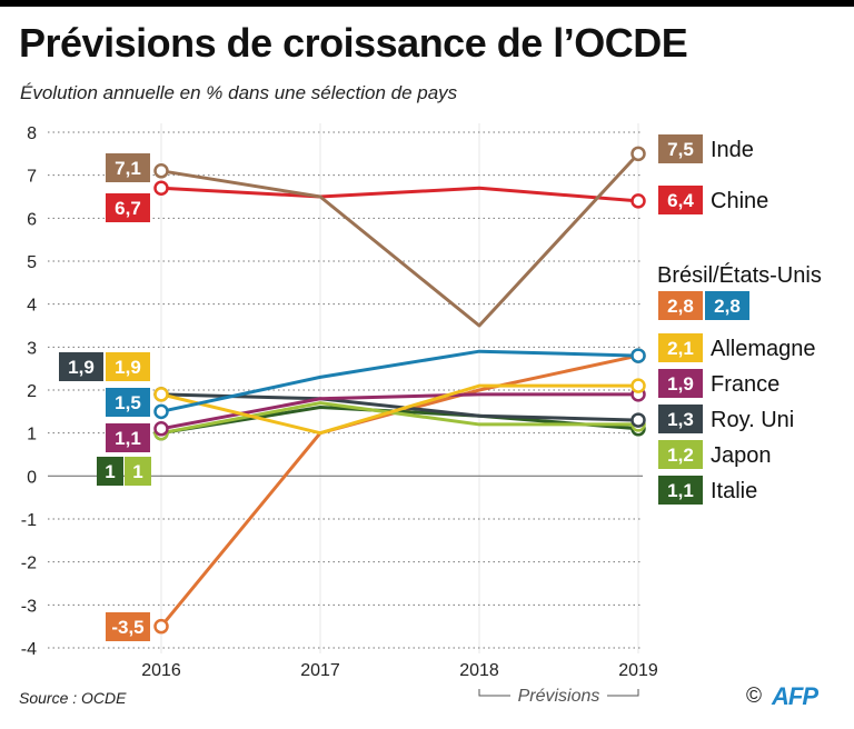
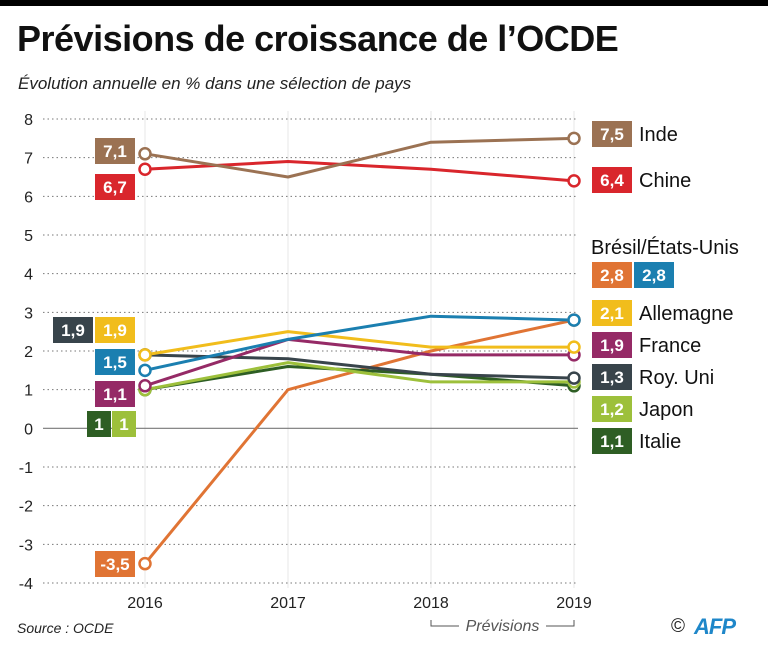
Chine/2017: 6.5 -> 6.9
Allemagne/2017: 1.0 -> 2.5
France/2017: 1.8 -> 2.3
Inde/2018: 3.5 -> 7.4
